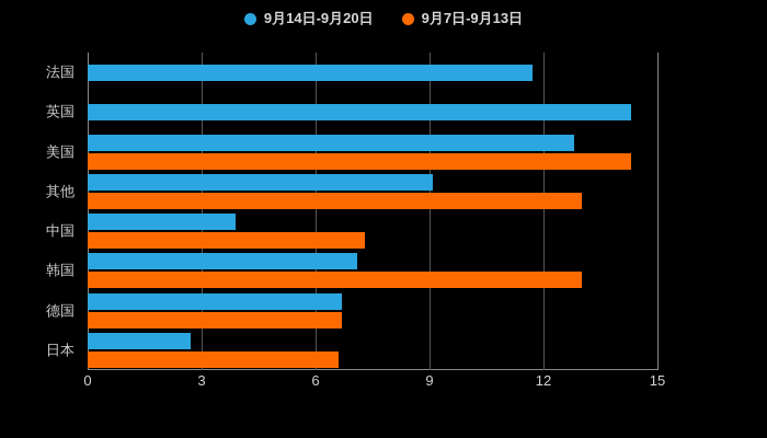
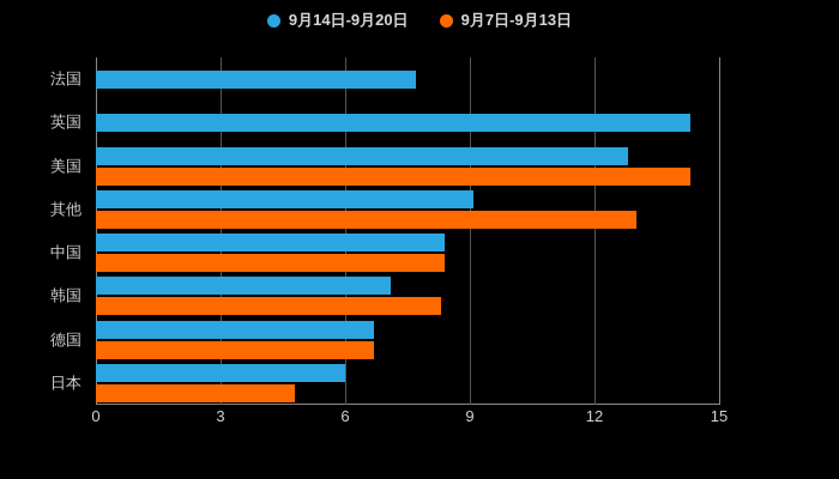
9月14日-9月20日/法国: 11.7 -> 7.7
9月14日-9月20日/中国: 3.9 -> 8.4
9月7日-9月13日/中国: 7.3 -> 8.4
9月7日-9月13日/韩国: 13.0 -> 8.3
9月14日-9月20日/日本: 2.7 -> 6.0
9月7日-9月13日/日本: 6.6 -> 4.8
